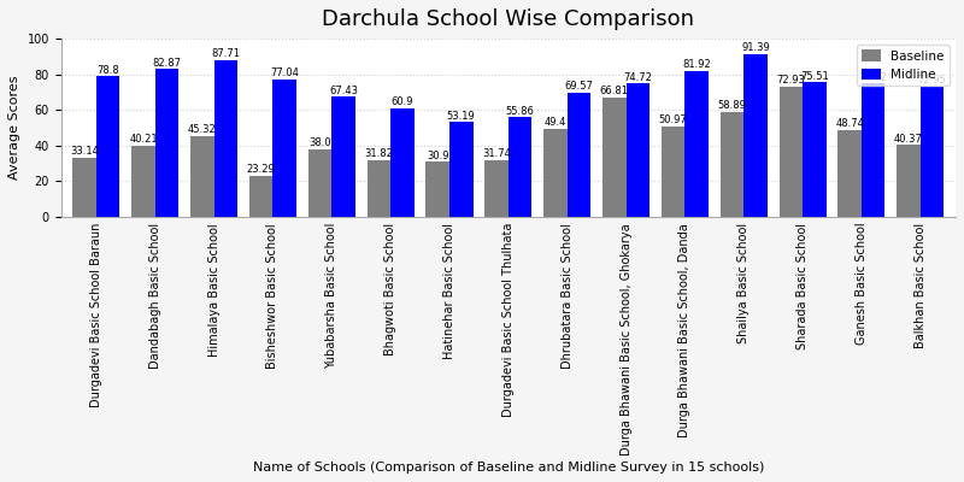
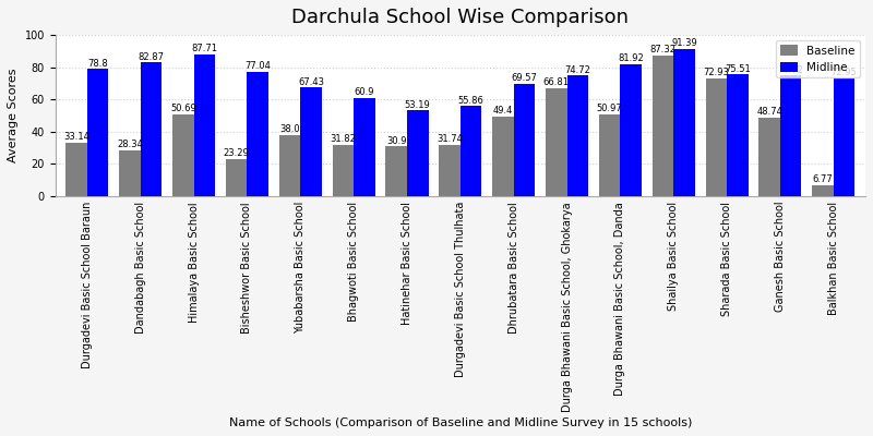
Baseline/Dandabagh Basic School: 40.21 -> 28.34
Baseline/Himalaya Basic School: 45.32 -> 50.69
Baseline/Shailya Basic School: 58.89 -> 87.32
Baseline/Balkhan Basic School: 40.37 -> 6.77
